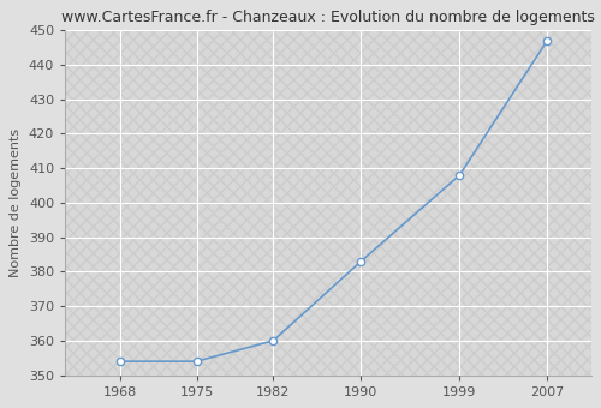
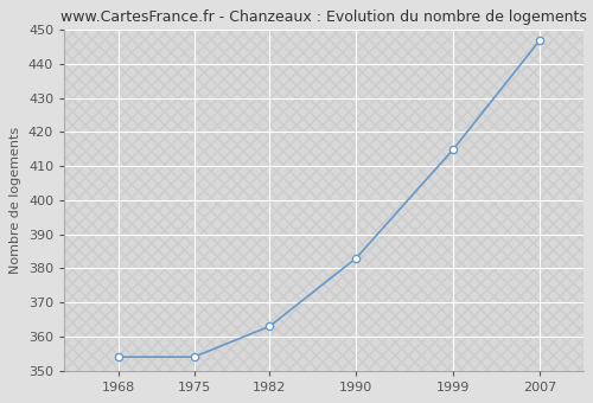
1982: 360 -> 363
1999: 408 -> 415
